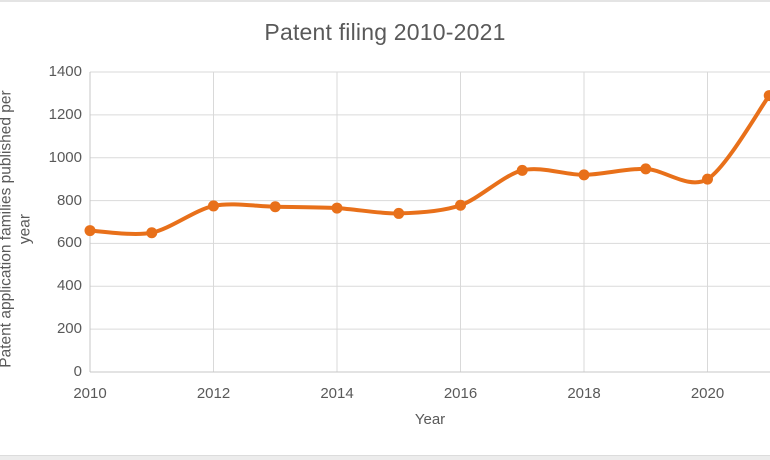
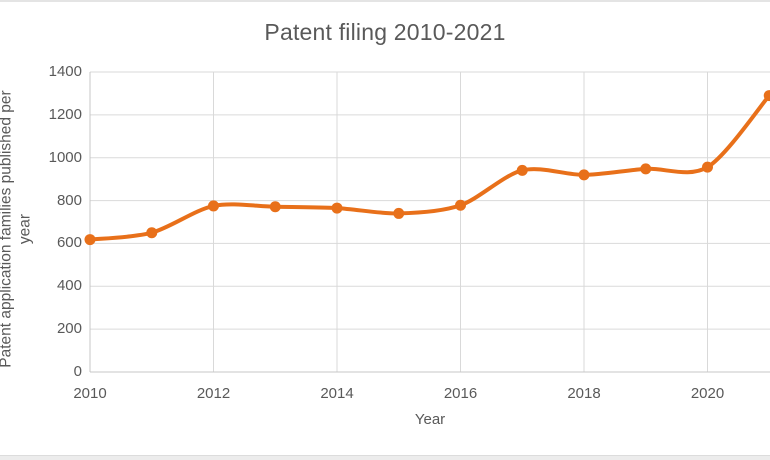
2010: 660 -> 620
2020: 900 -> 960
